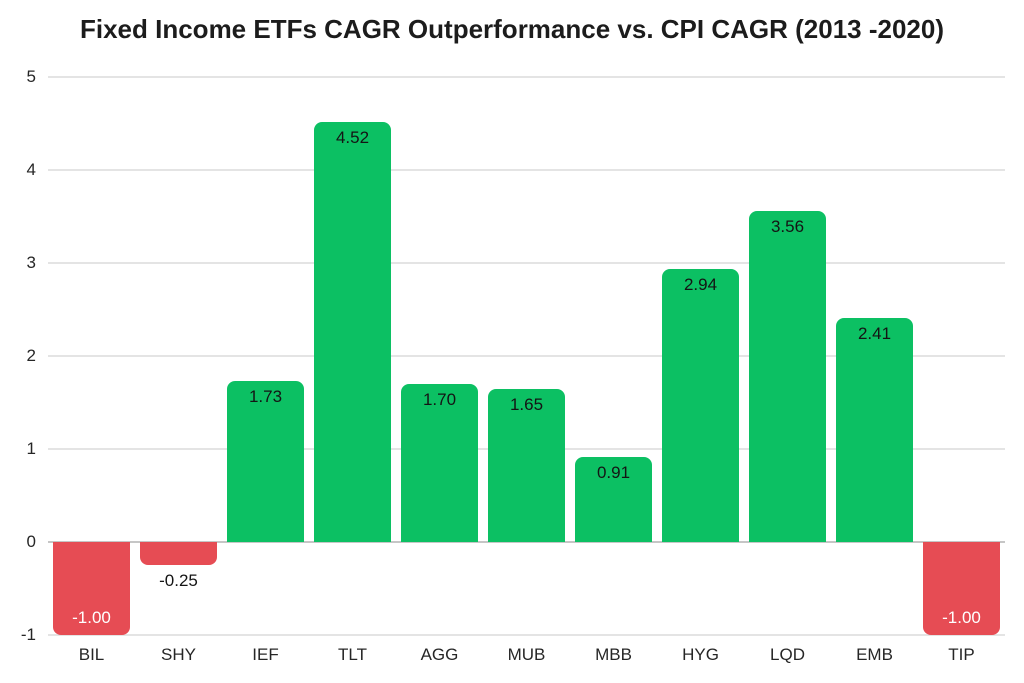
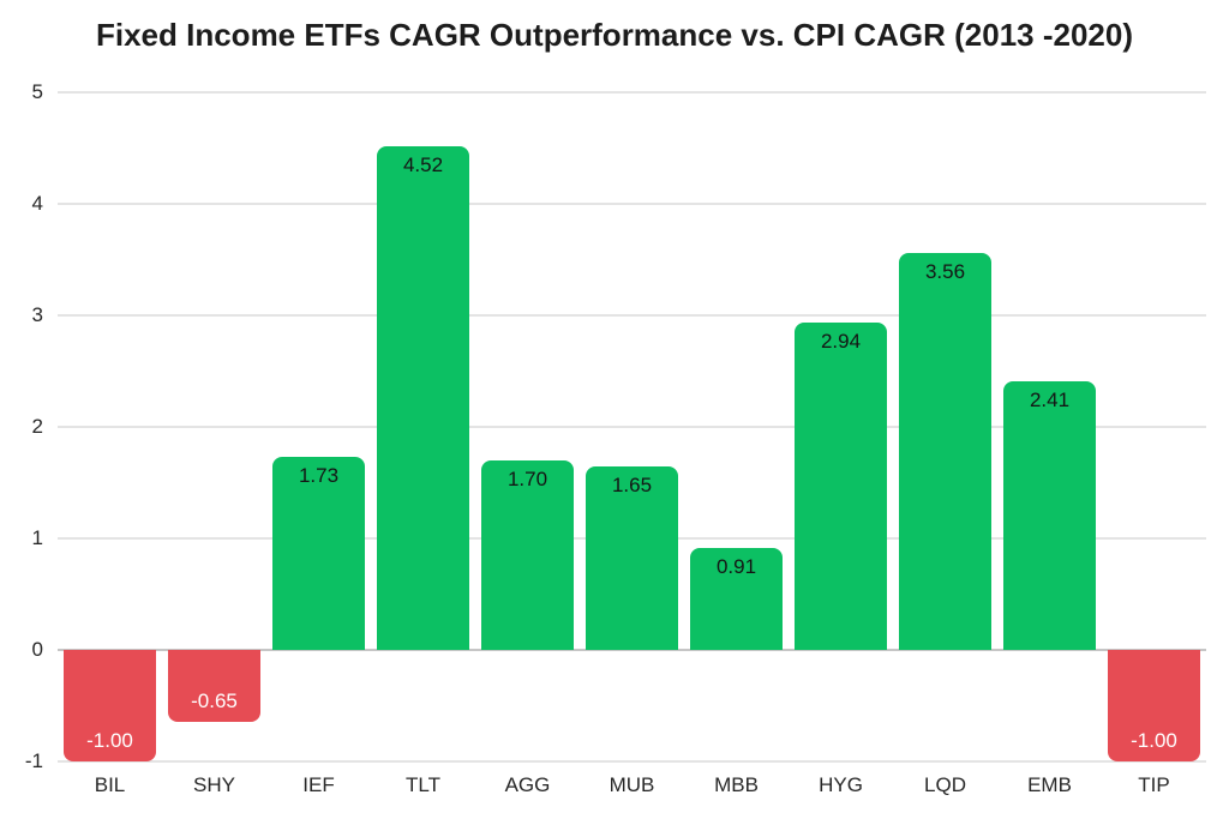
SHY: -0.25 -> -0.65
